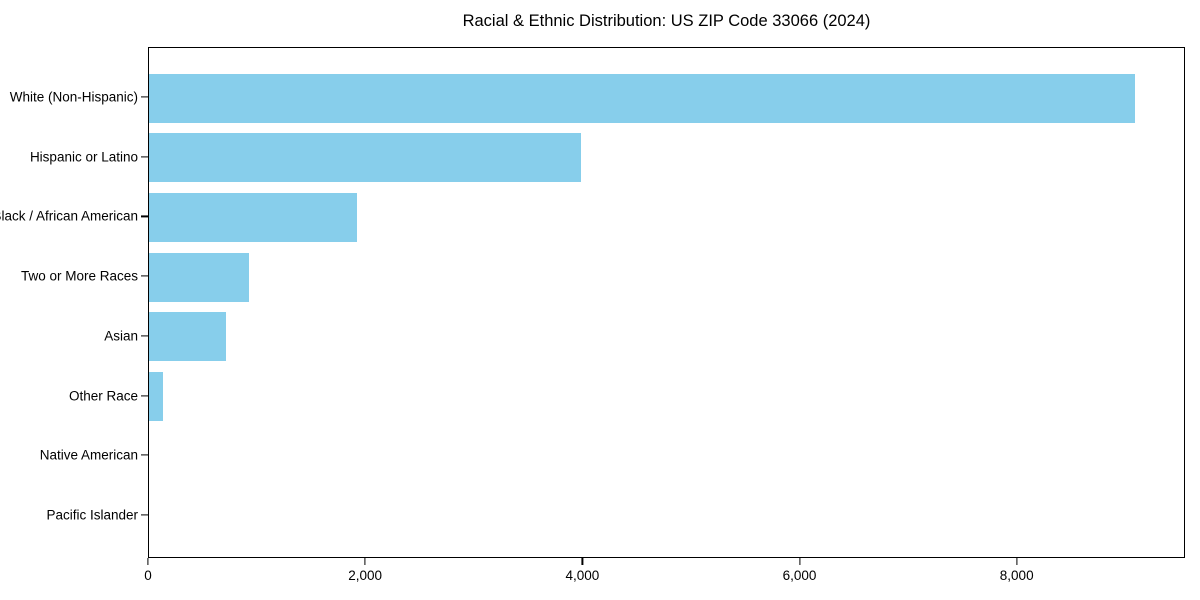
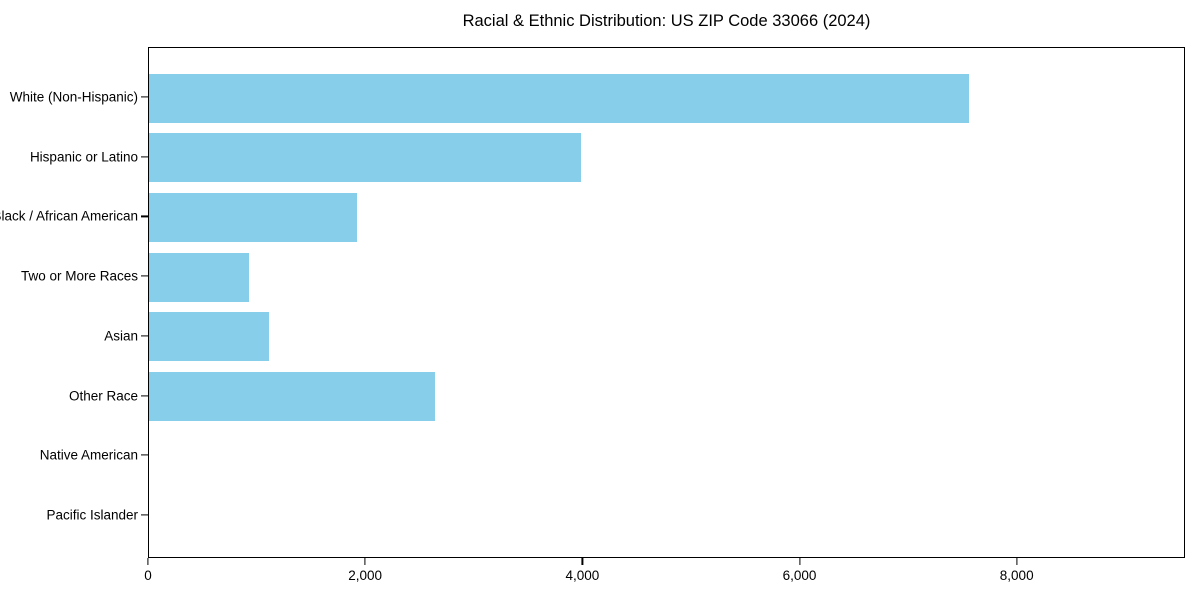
White (Non-Hispanic): 9100 -> 7570
Asian: 710 -> 1110
Other Race: 130 -> 2640
